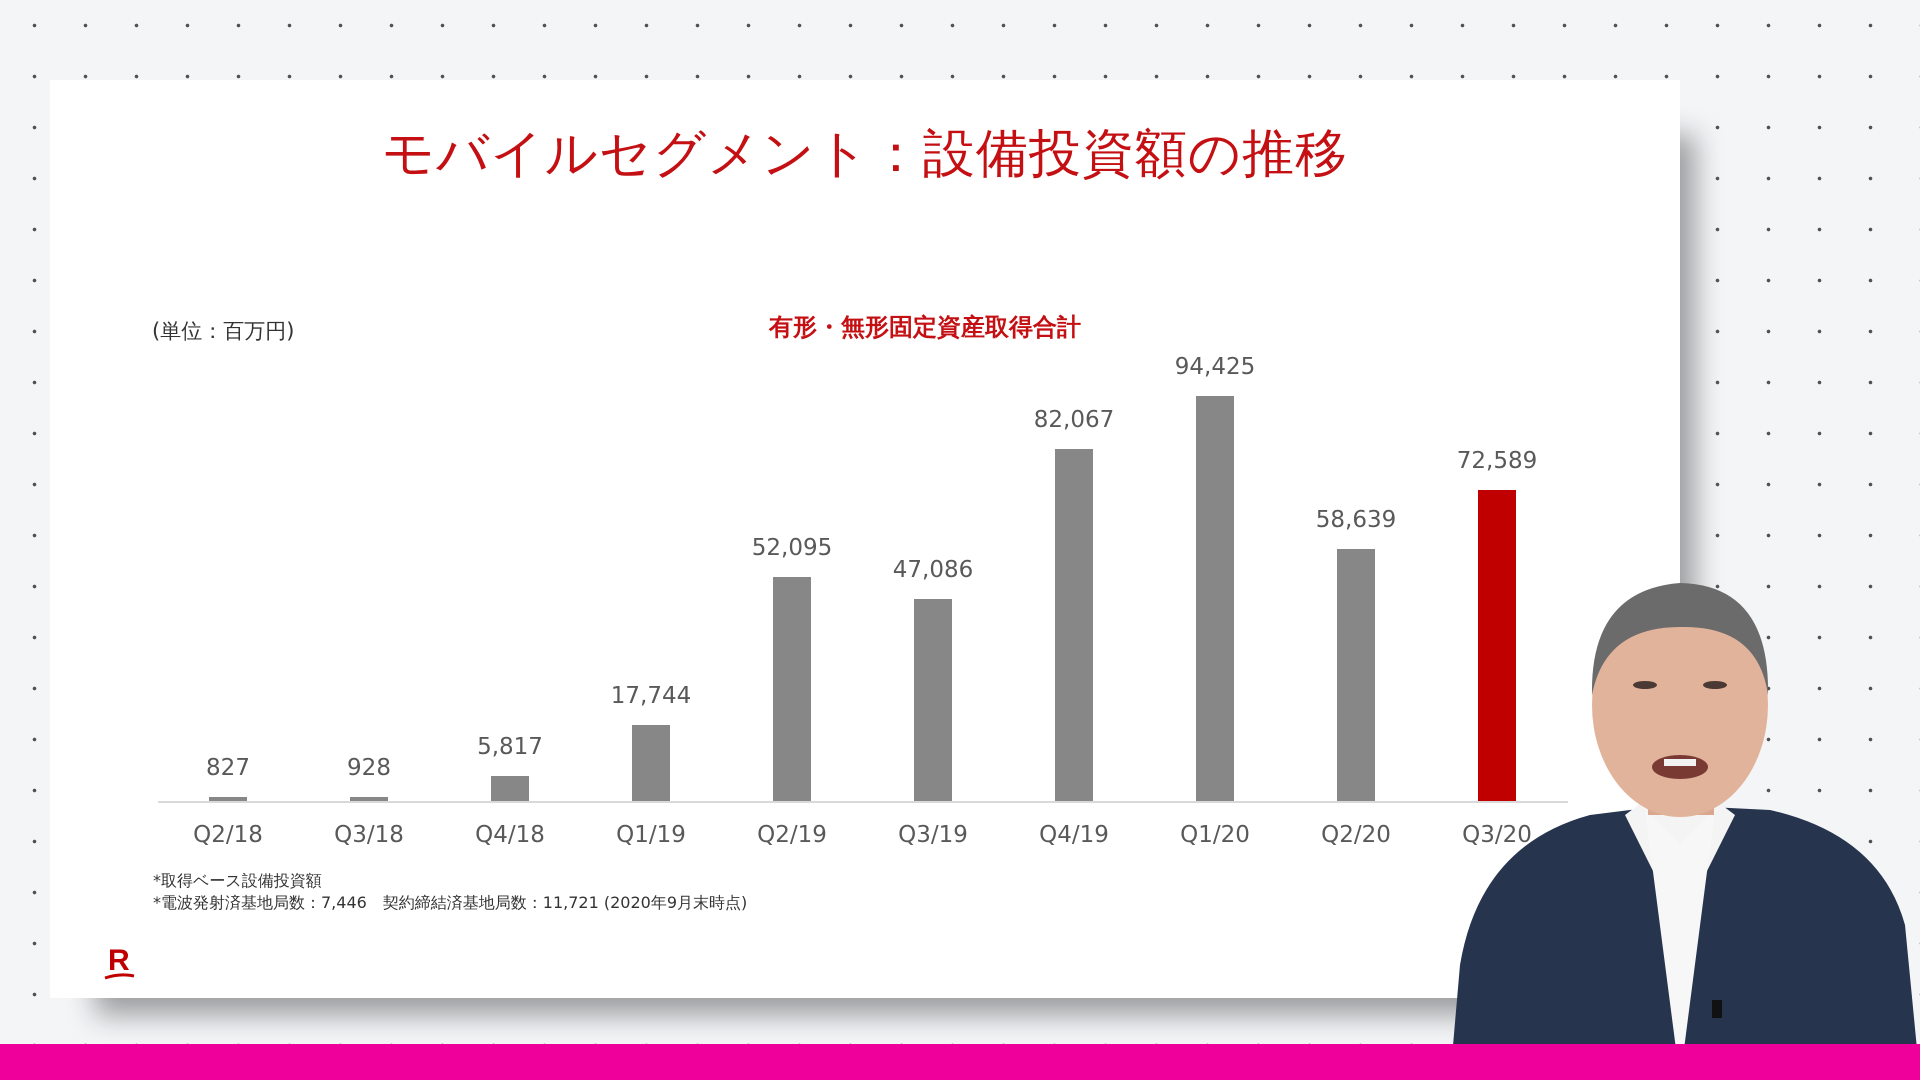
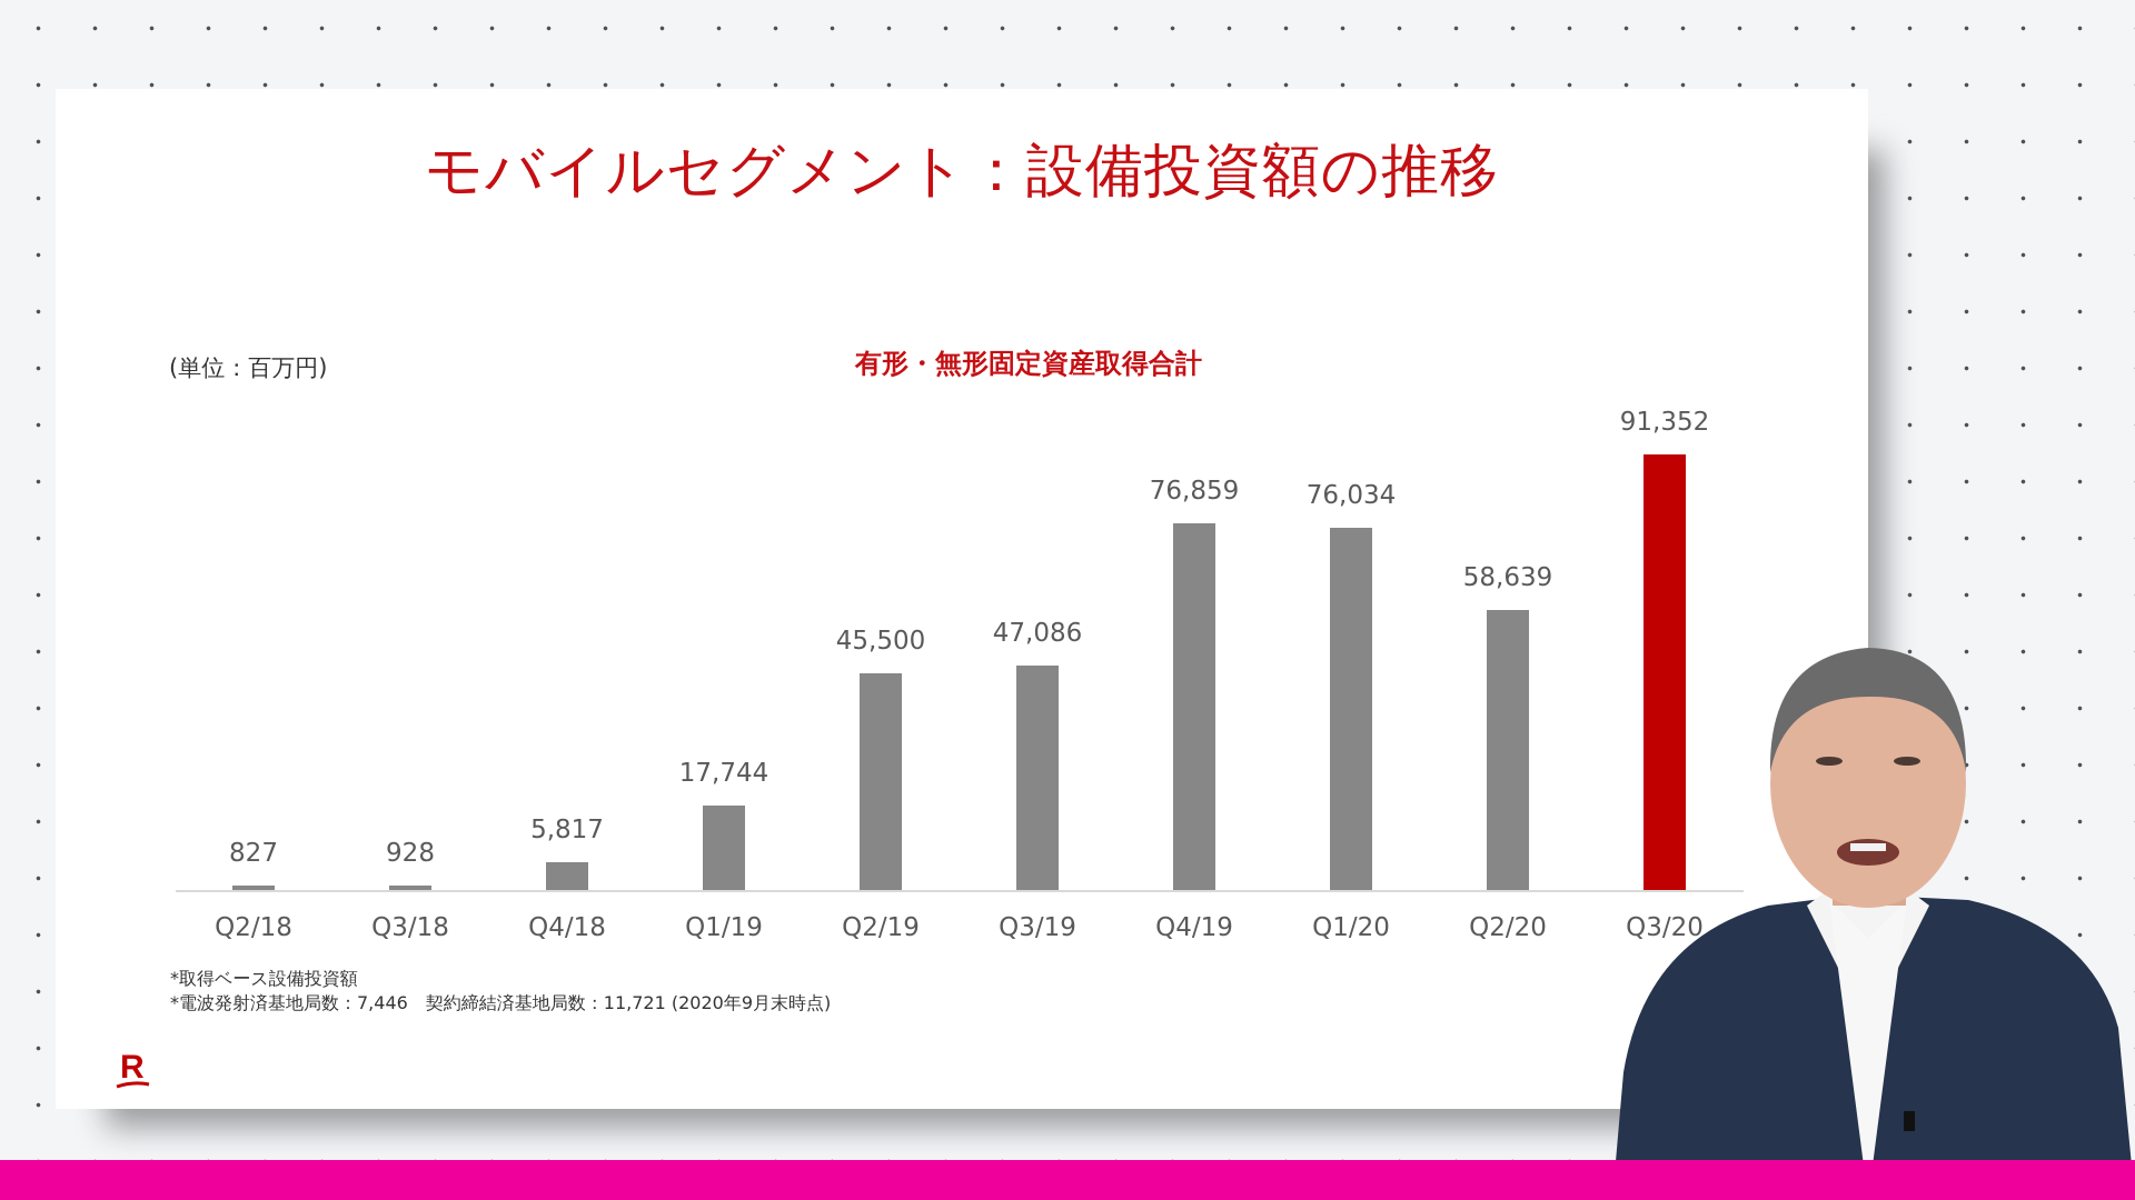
Q2/19: 52,095 -> 45,500
Q4/19: 82,067 -> 76,859
Q1/20: 94,425 -> 76,034
Q3/20: 72,589 -> 91,352
